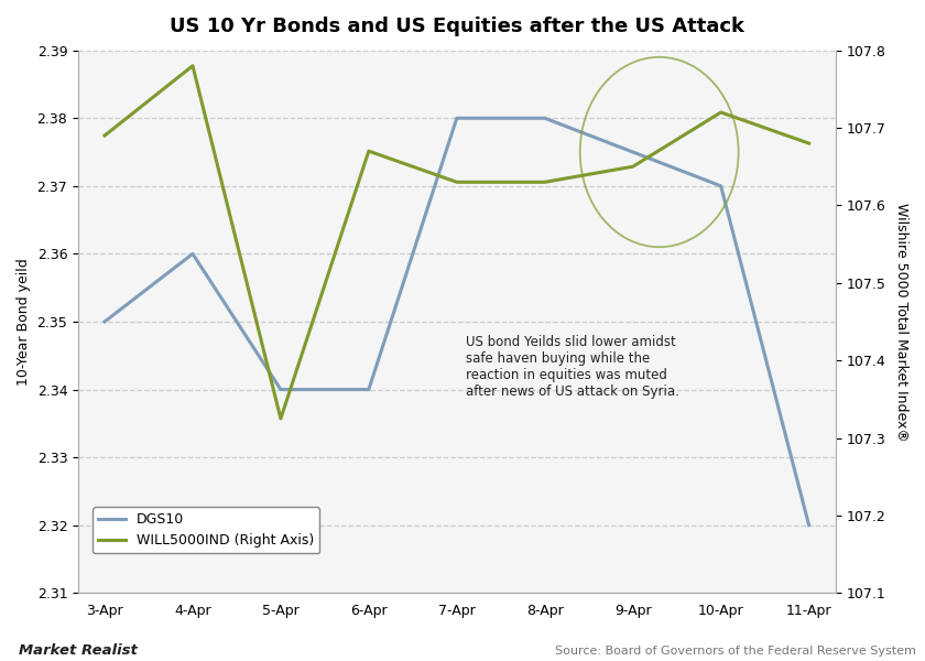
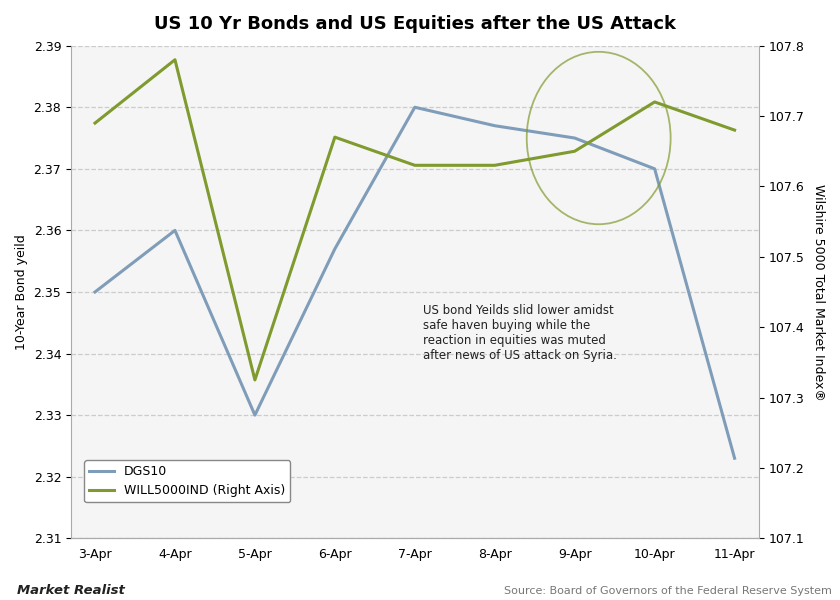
DGS10/5-Apr: 2.340 -> 2.330
DGS10/6-Apr: 2.340 -> 2.357
DGS10/8-Apr: 2.380 -> 2.377
DGS10/11-Apr: 2.320 -> 2.323
